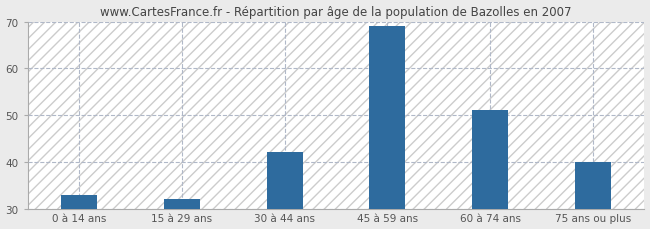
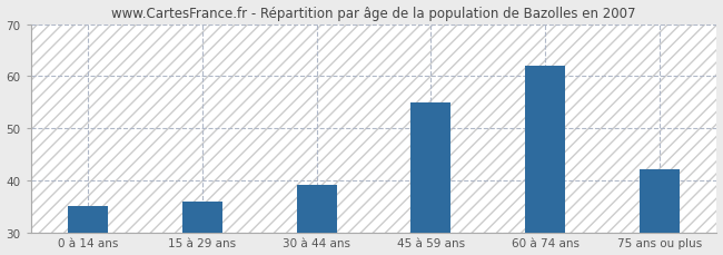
0 à 14 ans: 33 -> 35
15 à 29 ans: 32 -> 36
30 à 44 ans: 42 -> 39
45 à 59 ans: 69 -> 55
60 à 74 ans: 51 -> 62
75 ans ou plus: 40 -> 42
